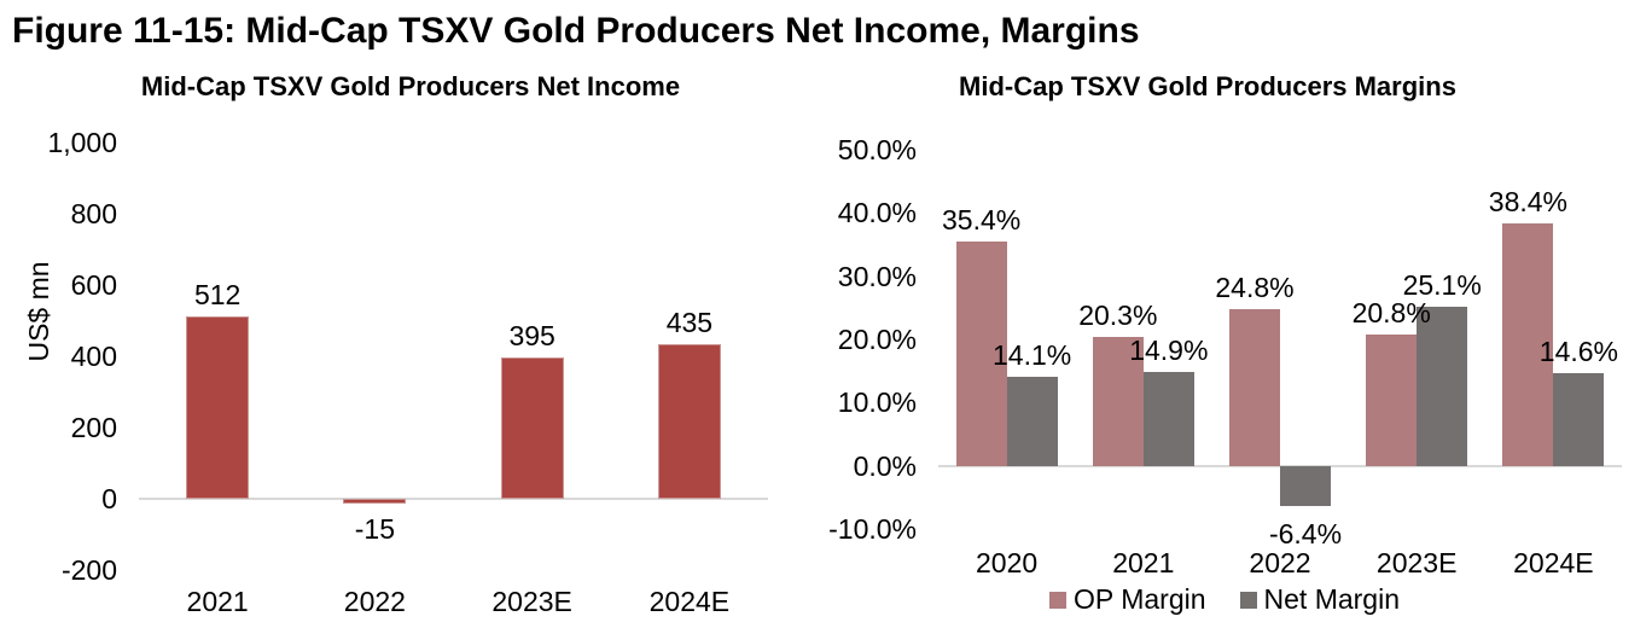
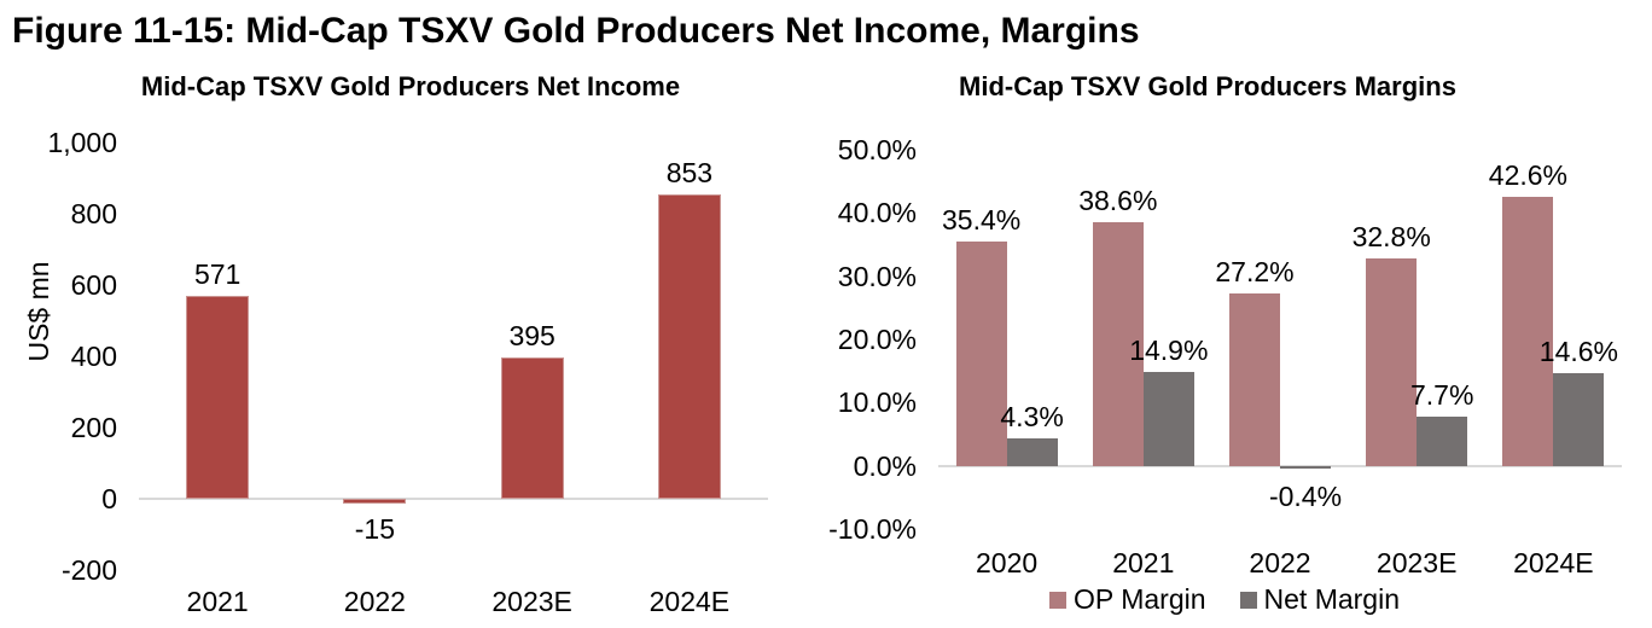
Mid-Cap TSXV Gold Producers Net Income/2021: 512 -> 571
Mid-Cap TSXV Gold Producers Net Income/2024E: 435 -> 853
Mid-Cap TSXV Gold Producers Margins/Net Margin/2020: 14.1% -> 4.3%
Mid-Cap TSXV Gold Producers Margins/OP Margin/2021: 20.3% -> 38.6%
Mid-Cap TSXV Gold Producers Margins/OP Margin/2022: 24.8% -> 27.2%
Mid-Cap TSXV Gold Producers Margins/Net Margin/2022: -6.4% -> -0.4%
Mid-Cap TSXV Gold Producers Margins/OP Margin/2023E: 20.8% -> 32.8%
Mid-Cap TSXV Gold Producers Margins/Net Margin/2023E: 25.1% -> 7.7%
Mid-Cap TSXV Gold Producers Margins/OP Margin/2024E: 38.4% -> 42.6%
